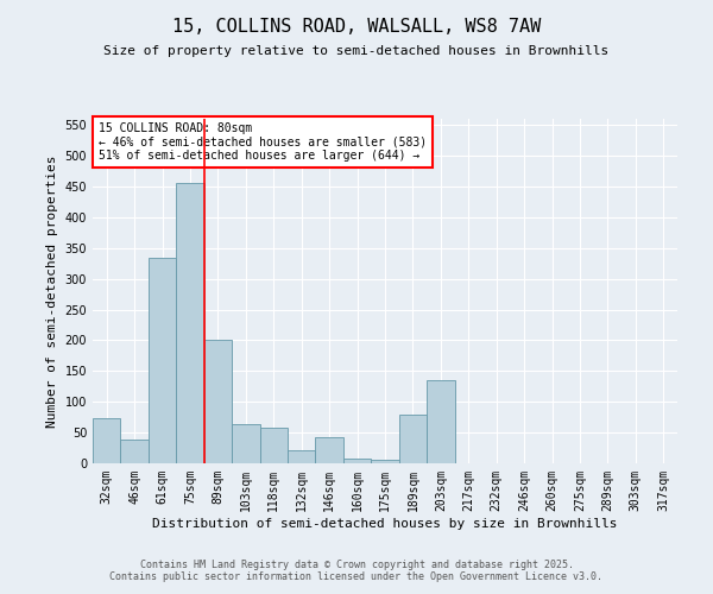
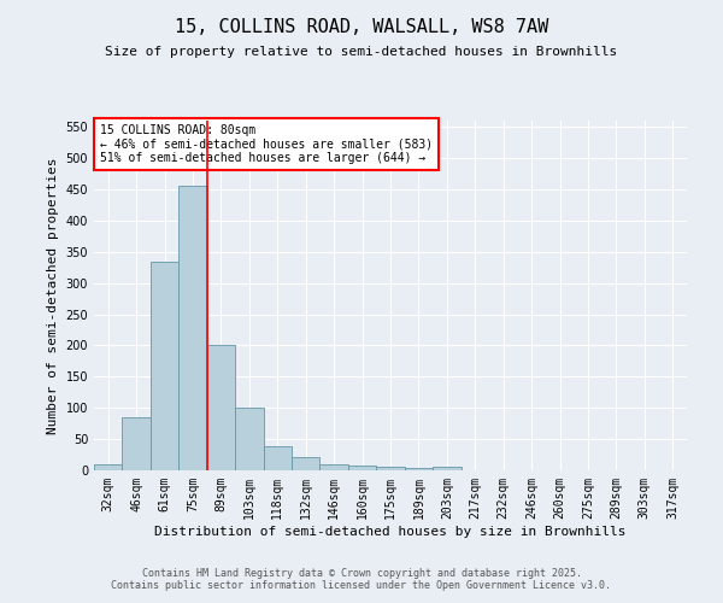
32sqm: 74 -> 10
46sqm: 38 -> 85
103sqm: 64 -> 100
118sqm: 58 -> 38
146sqm: 42 -> 10
189sqm: 80 -> 3
203sqm: 136 -> 5
